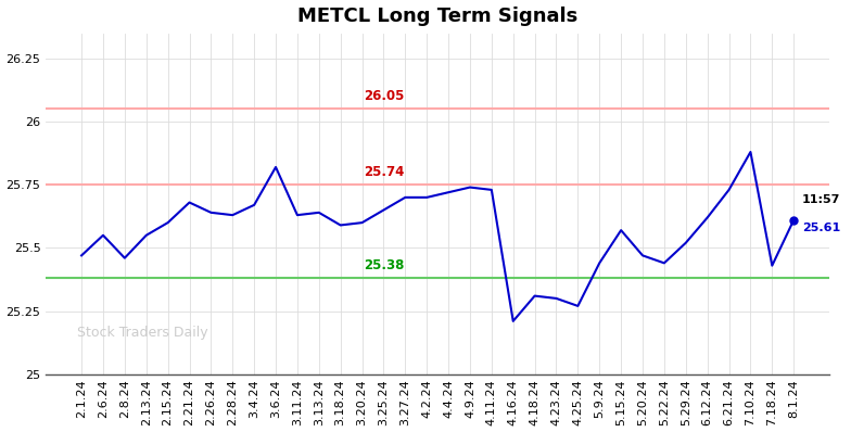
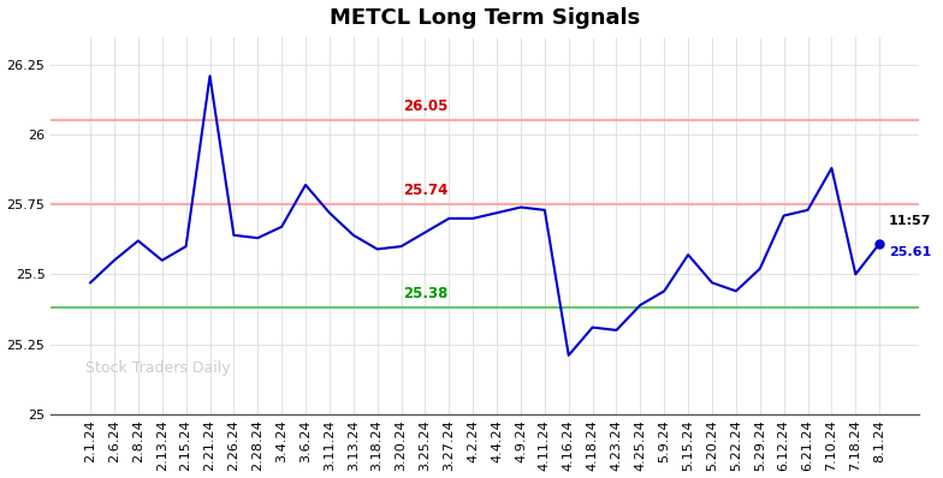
2.8.24: 25.46 -> 25.62
2.21.24: 25.68 -> 26.21
3.11.24: 25.63 -> 25.72
4.25.24: 25.27 -> 25.39
6.12.24: 25.62 -> 25.71
7.18.24: 25.43 -> 25.50
